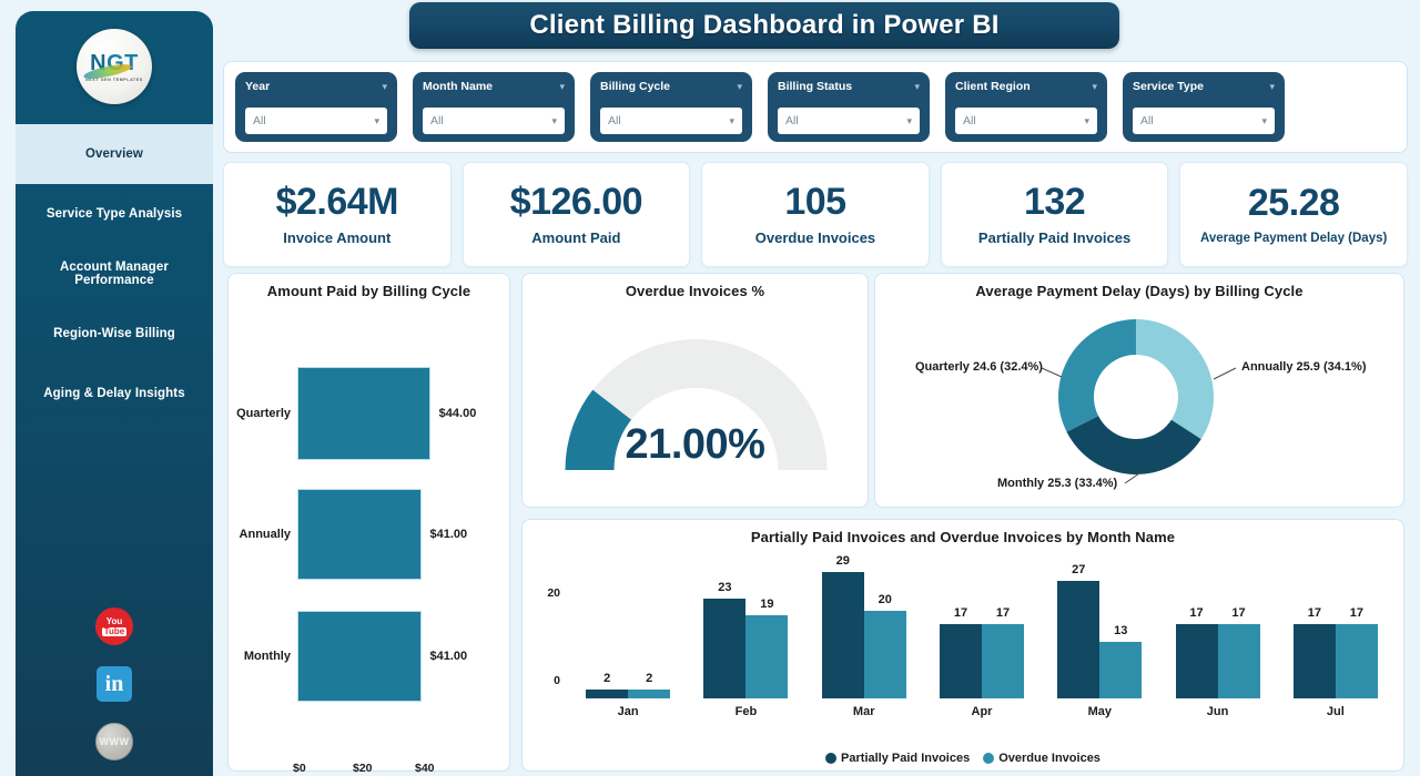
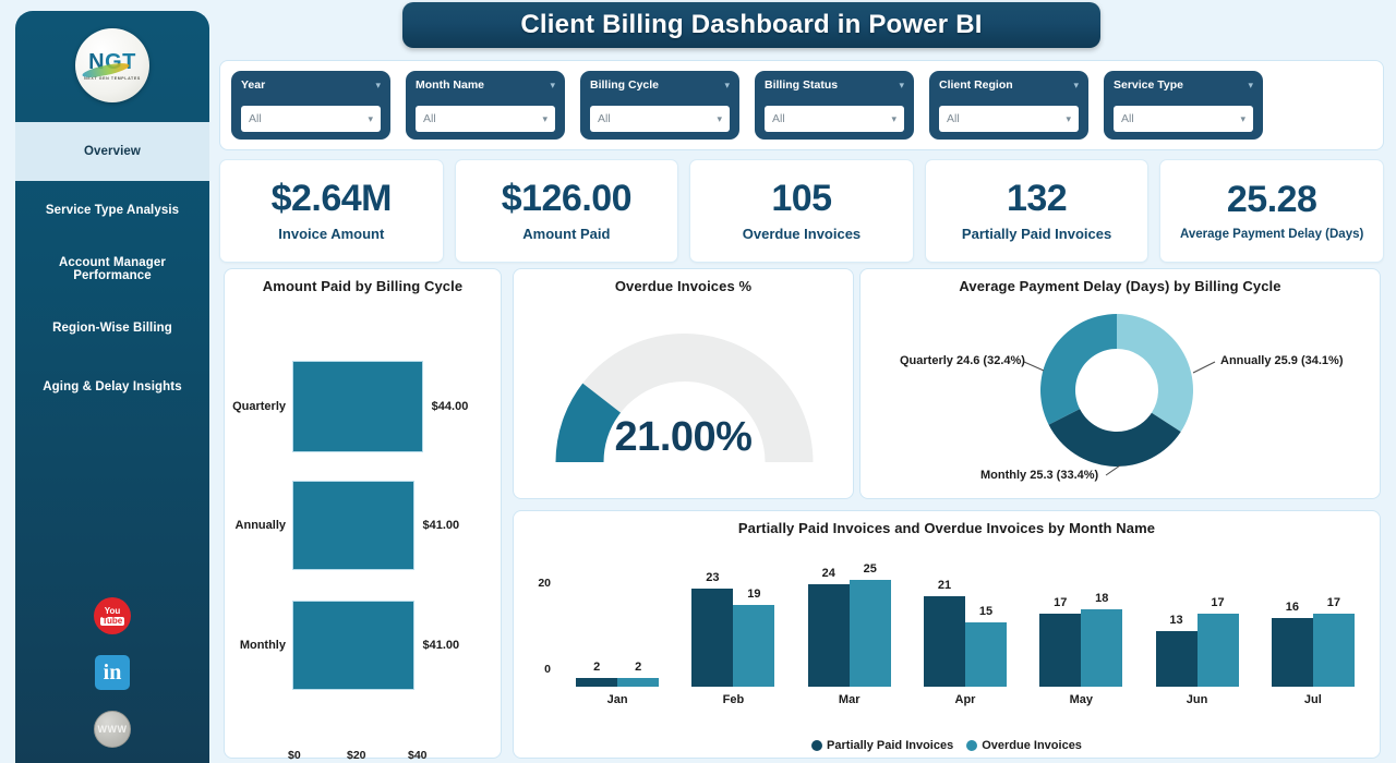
Partially Paid Invoices and Overdue Invoices by Month Name/Partially Paid Invoices/Mar: 29 -> 24
Partially Paid Invoices and Overdue Invoices by Month Name/Overdue Invoices/Mar: 20 -> 25
Partially Paid Invoices and Overdue Invoices by Month Name/Partially Paid Invoices/Apr: 17 -> 21
Partially Paid Invoices and Overdue Invoices by Month Name/Overdue Invoices/Apr: 17 -> 15
Partially Paid Invoices and Overdue Invoices by Month Name/Partially Paid Invoices/May: 27 -> 17
Partially Paid Invoices and Overdue Invoices by Month Name/Overdue Invoices/May: 13 -> 18
Partially Paid Invoices and Overdue Invoices by Month Name/Partially Paid Invoices/Jun: 17 -> 13
Partially Paid Invoices and Overdue Invoices by Month Name/Partially Paid Invoices/Jul: 17 -> 16
